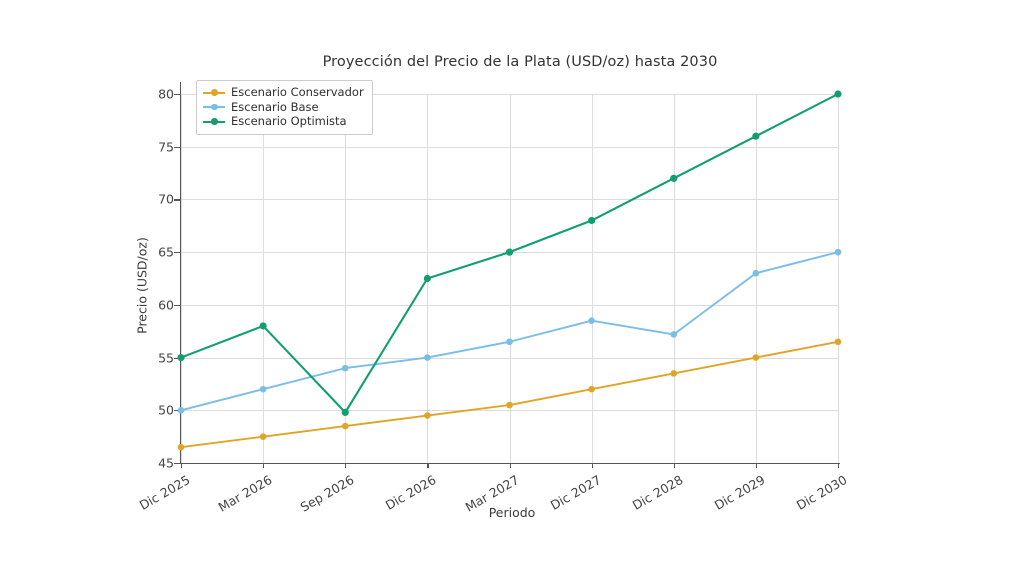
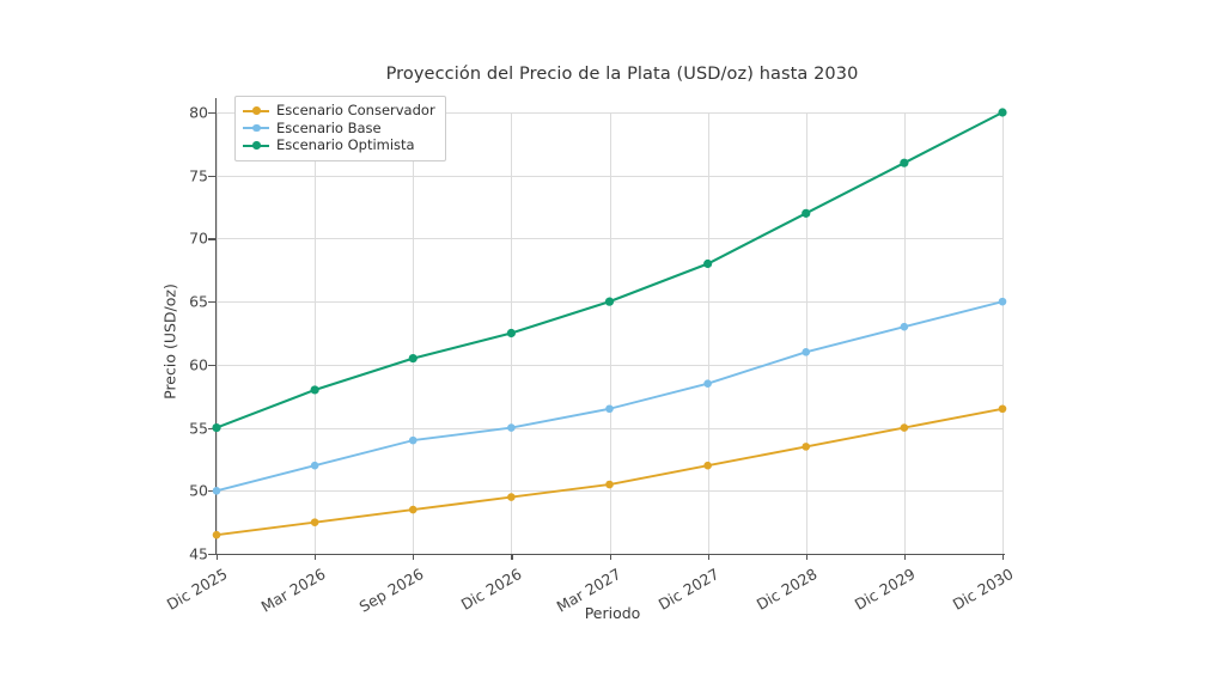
Escenario Optimista/Sep 2026: 49.8 -> 60.5
Escenario Base/Dic 2028: 57.2 -> 61.0
